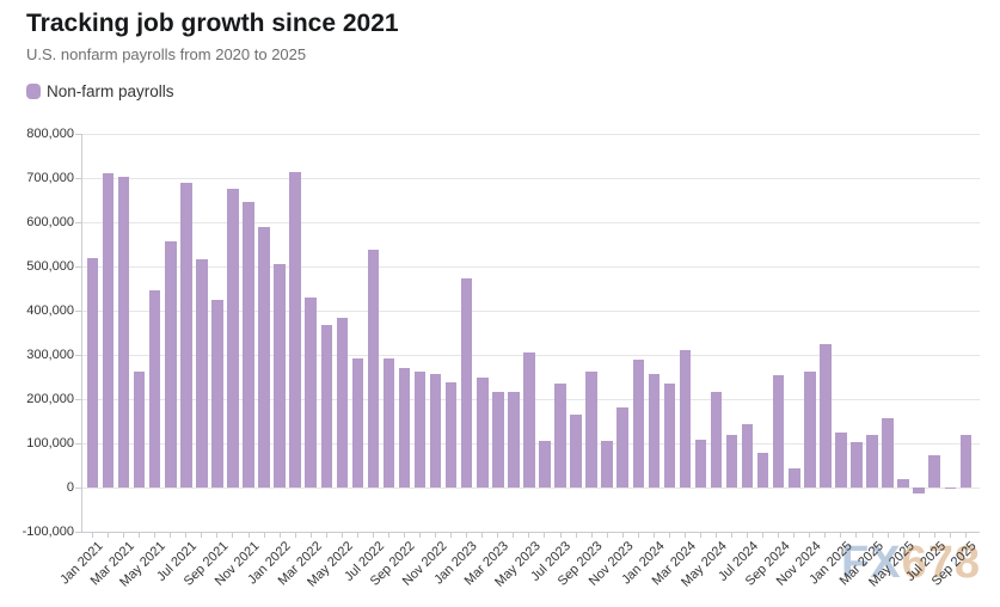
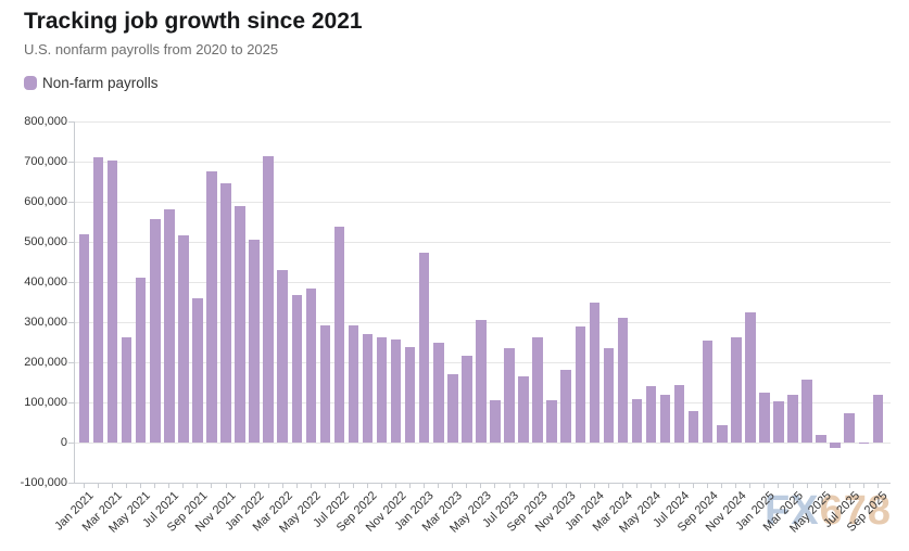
May 2021: 450000 -> 410000
Jul 2021: 690000 -> 580000
Sep 2021: 420000 -> 360000
Mar 2023: 220000 -> 170000
Jan 2024: 260000 -> 350000
May 2024: 220000 -> 140000
